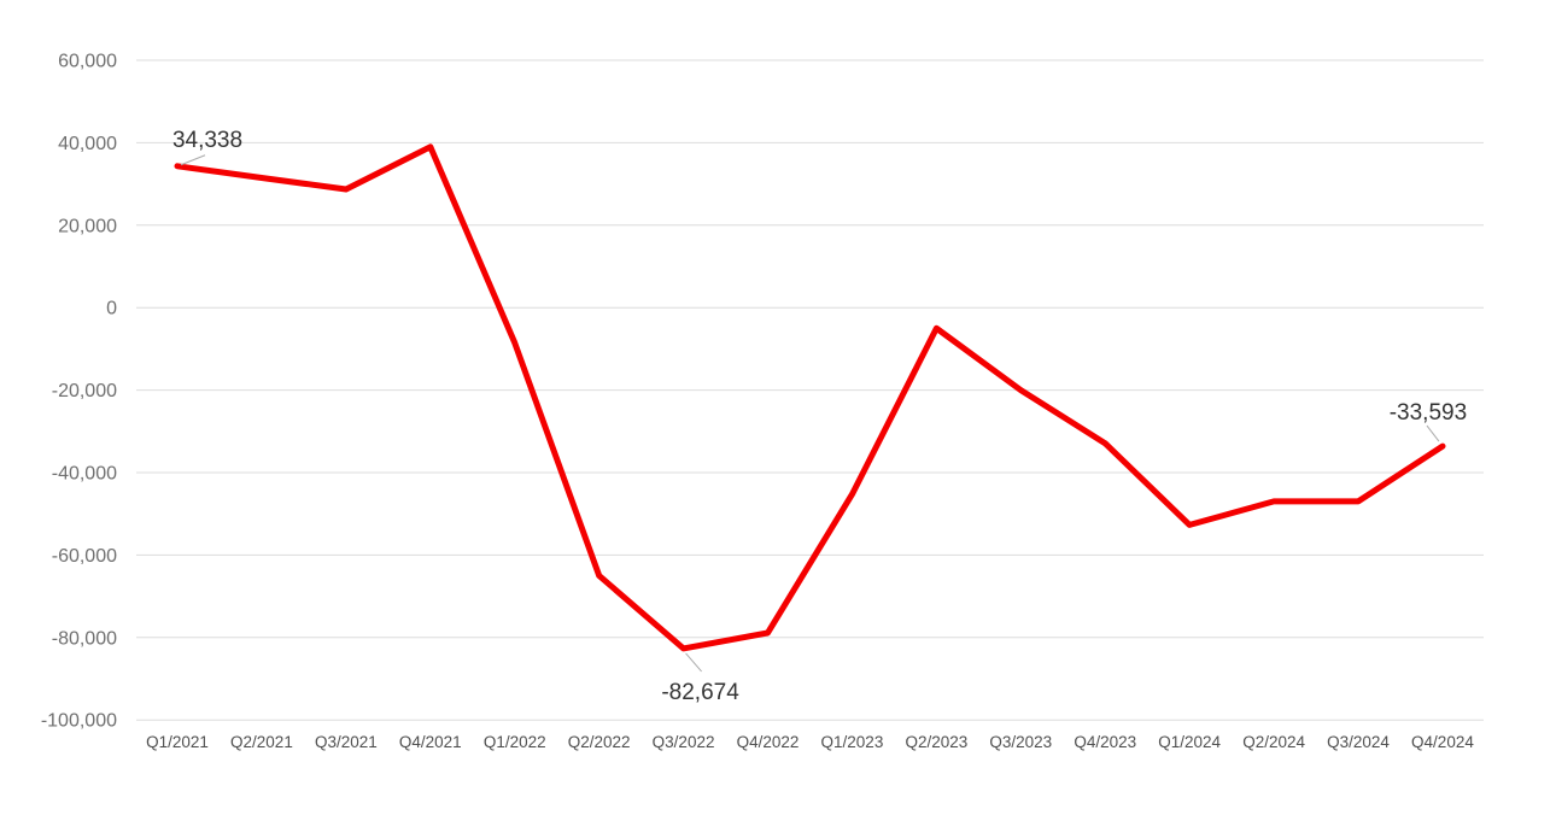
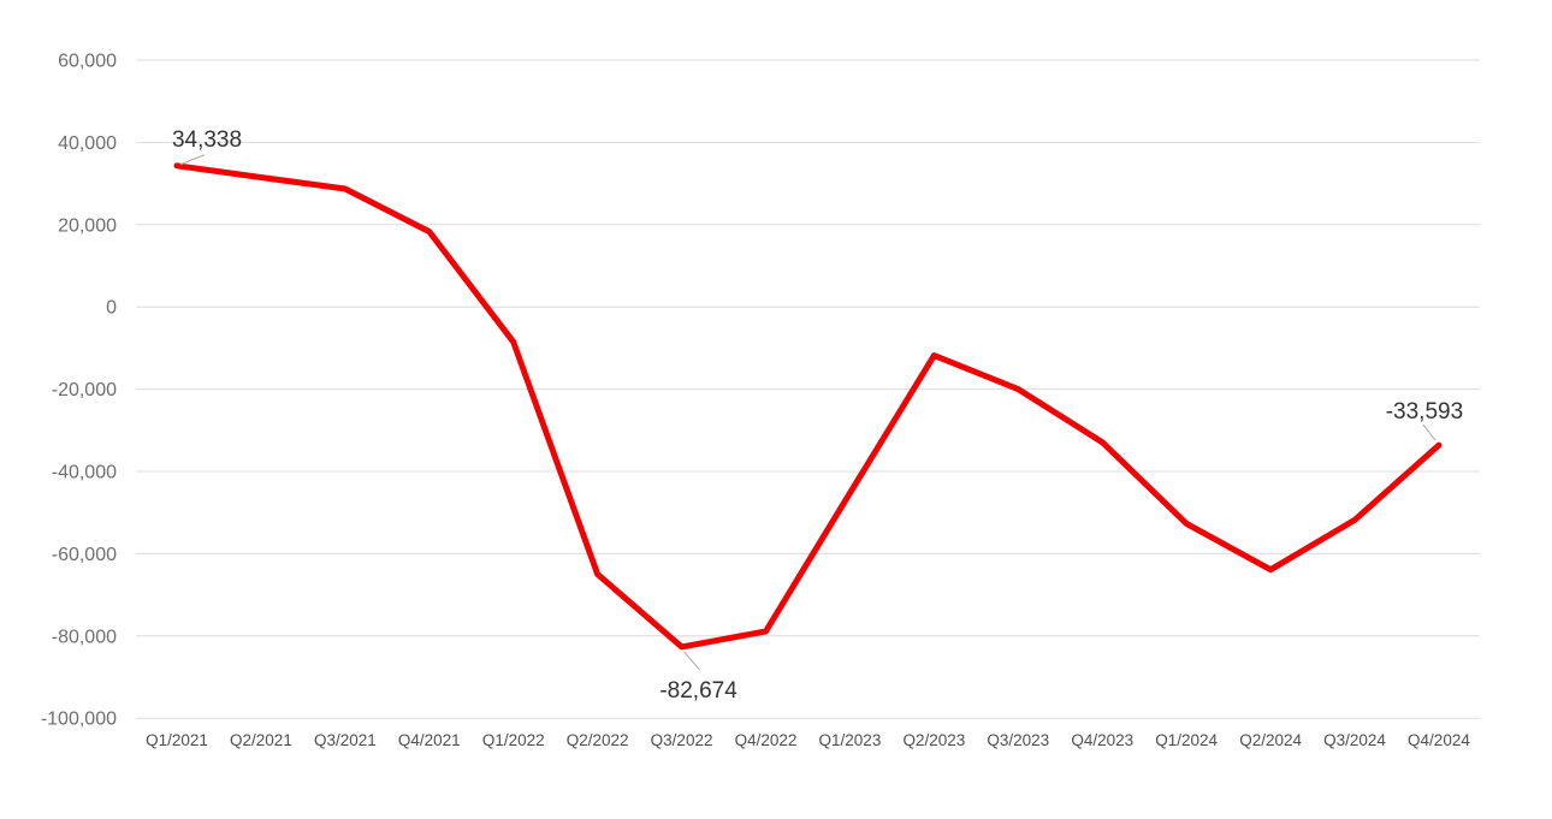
Q4/2021: 39000 -> 18000
Q2/2023: -5000 -> -12000
Q2/2024: -47000 -> -64000
Q3/2024: -47000 -> -52000
